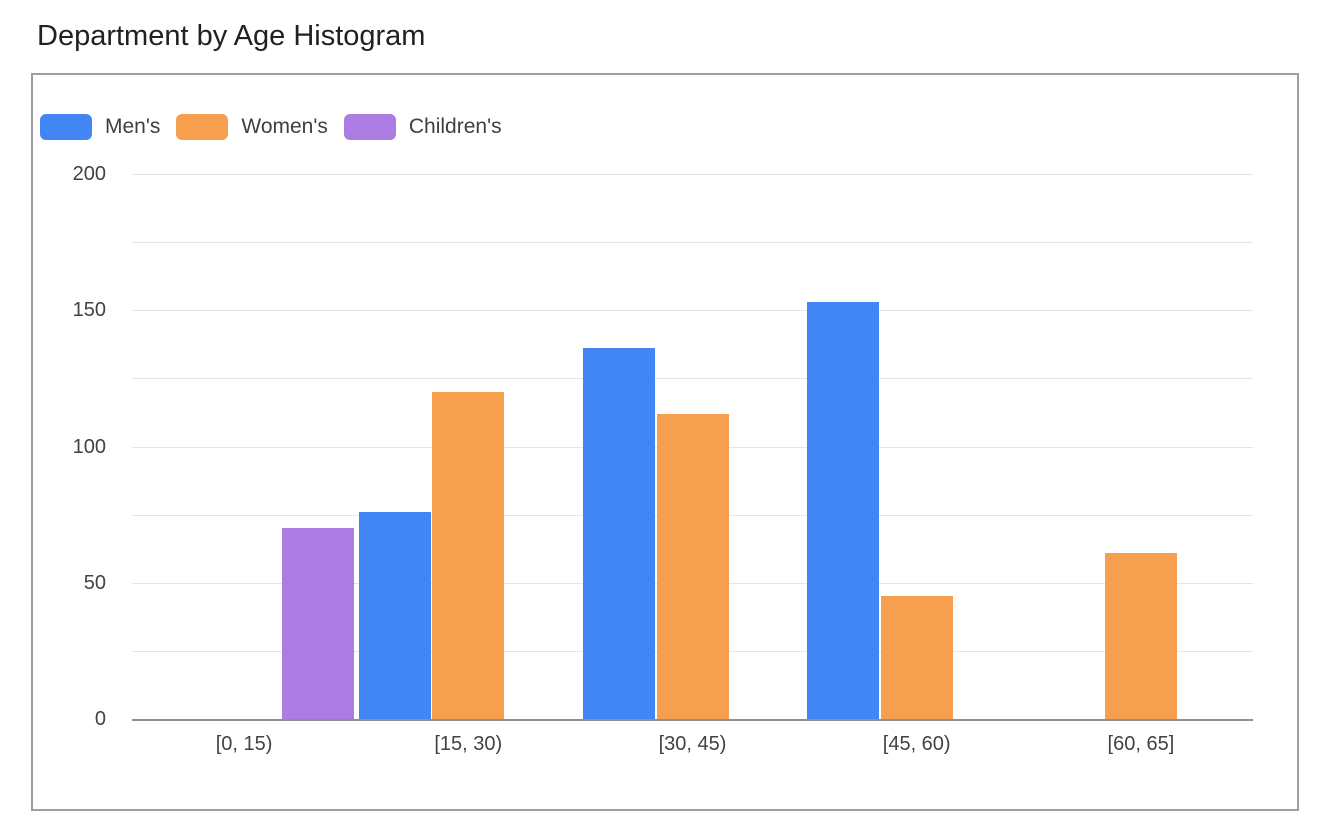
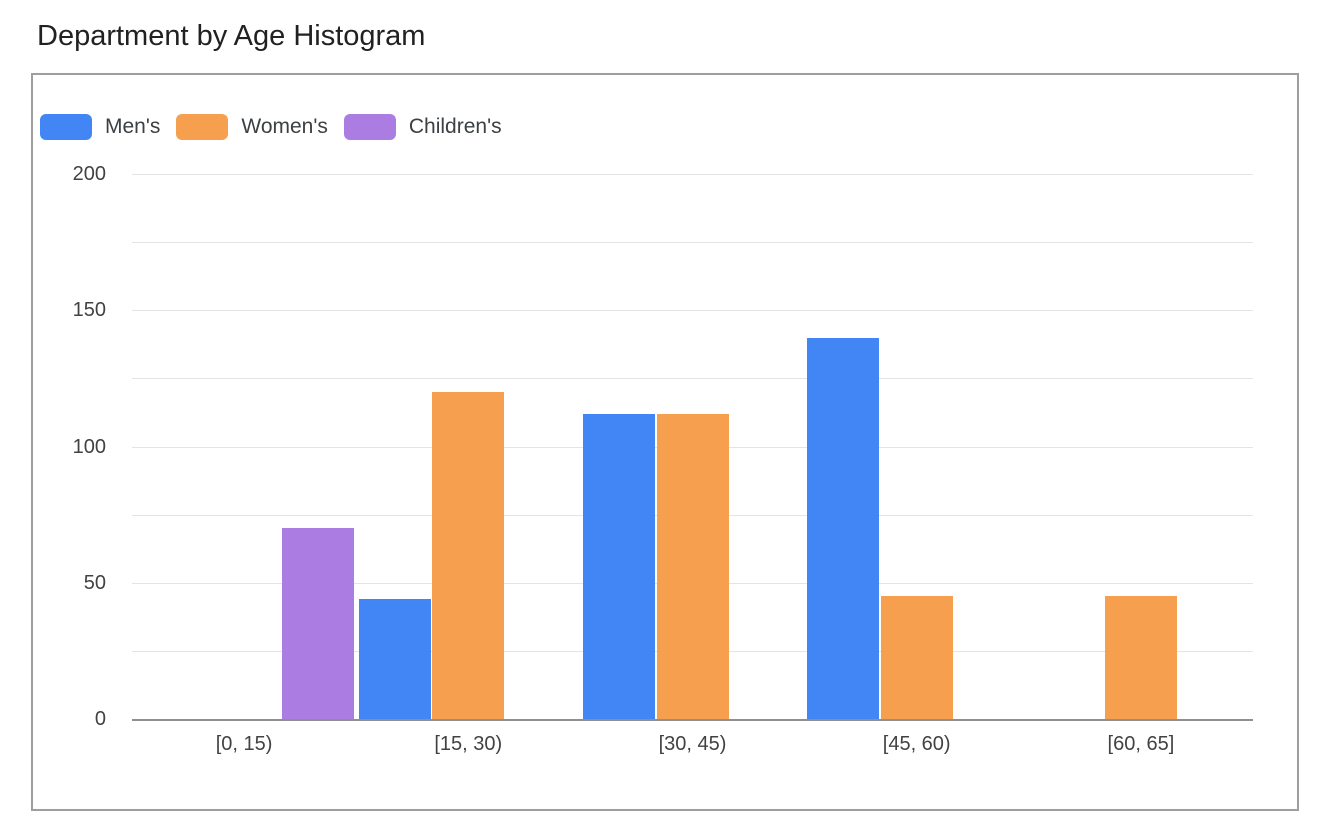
Men's/[15, 30): 76 -> 44
Men's/[30, 45): 136 -> 112
Men's/[45, 60): 153 -> 140
Women's/[60, 65]: 61 -> 45
